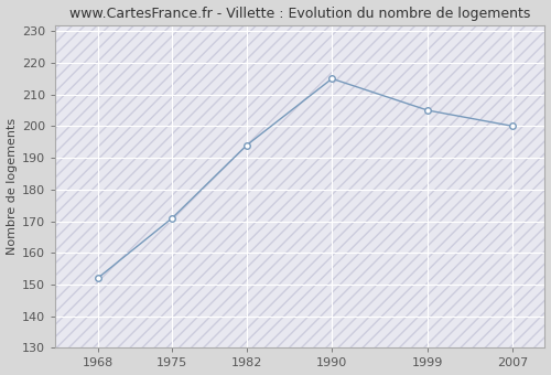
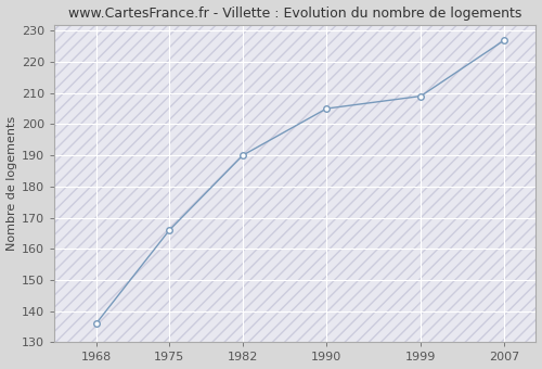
1968: 152 -> 136
1975: 171 -> 166
1982: 194 -> 190
1990: 215 -> 205
1999: 205 -> 209
2007: 200 -> 227
